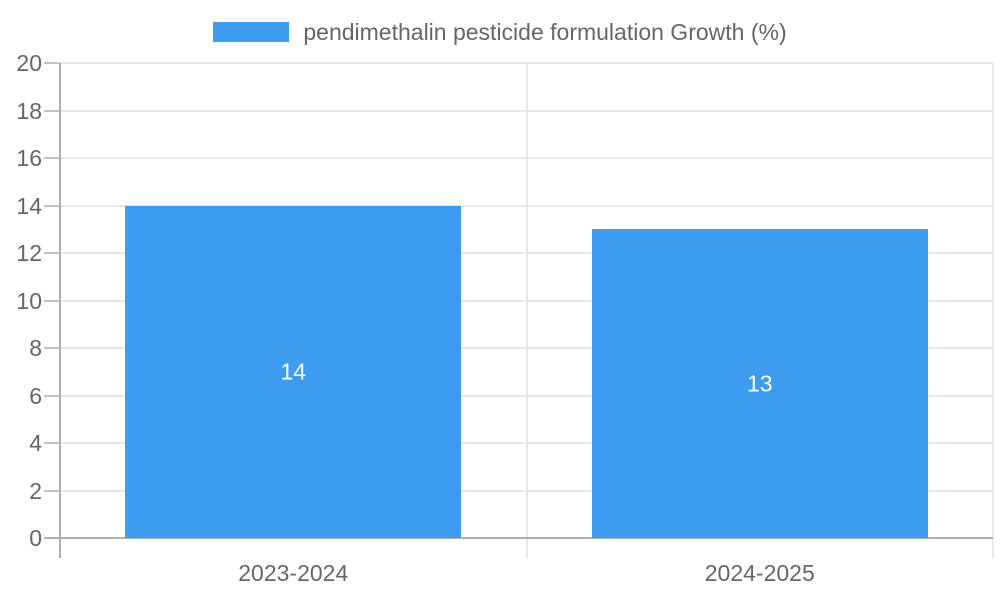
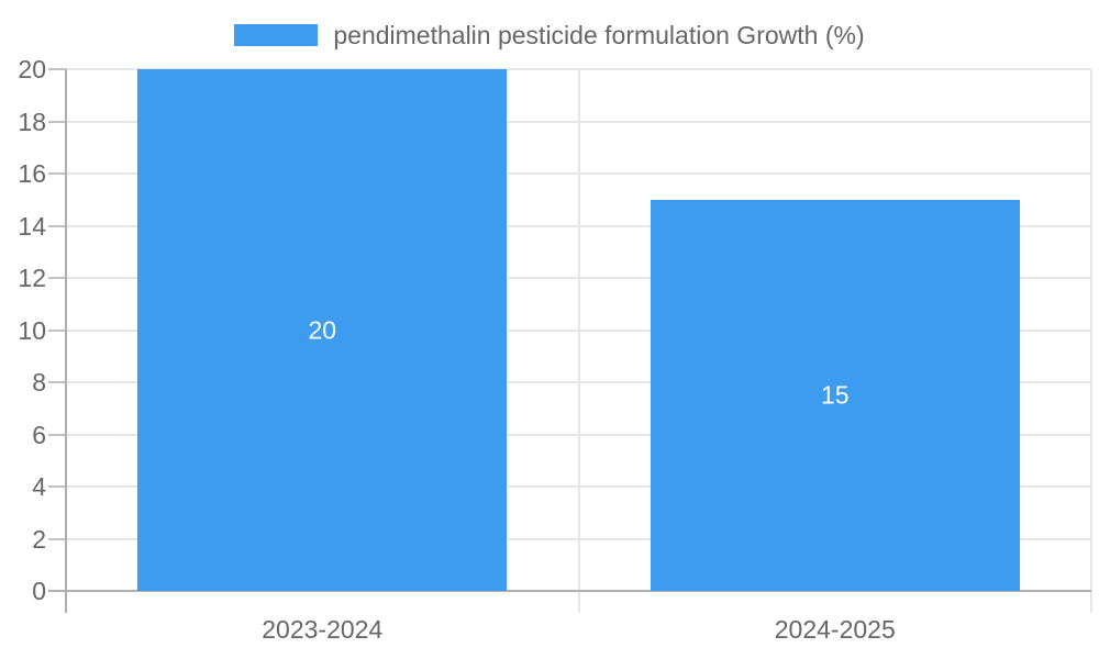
2023-2024: 14 -> 20
2024-2025: 13 -> 15
